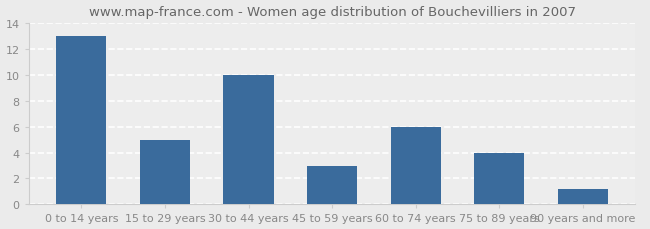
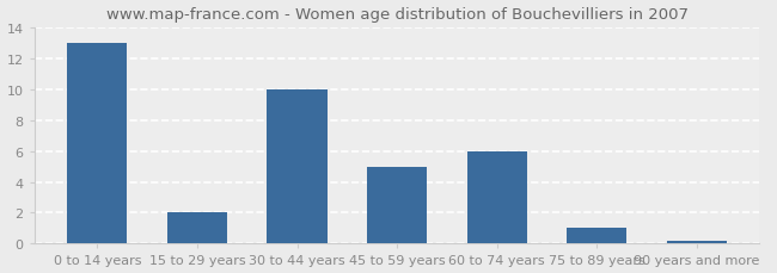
15 to 29 years: 5.0 -> 2.0
45 to 59 years: 3.0 -> 5.0
75 to 89 years: 4.0 -> 1.0
90 years and more: 1.2 -> 0.1
